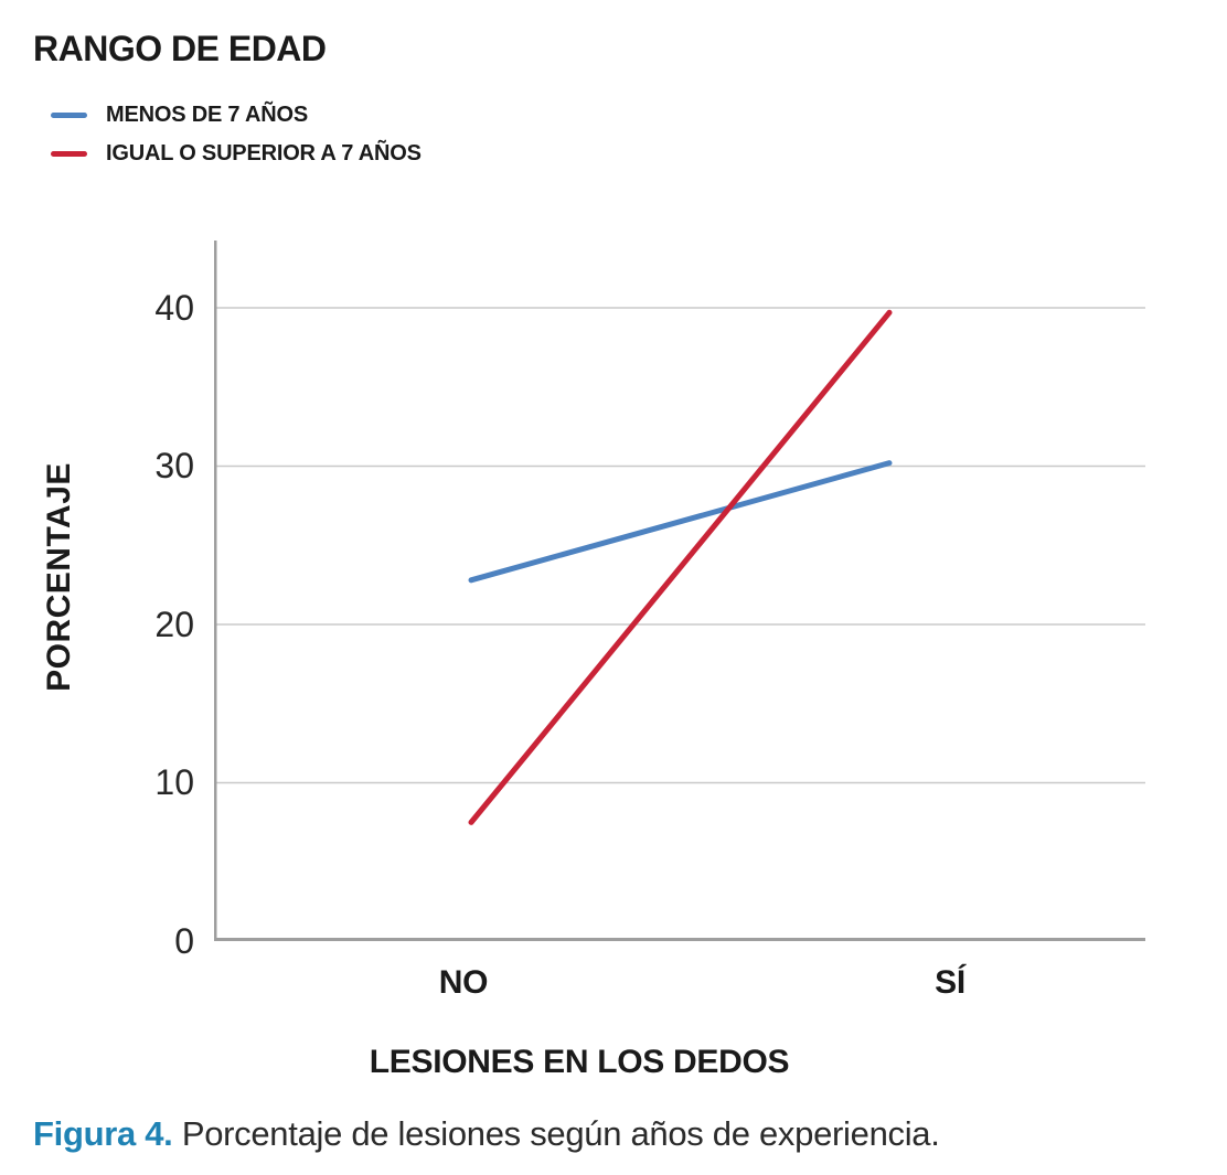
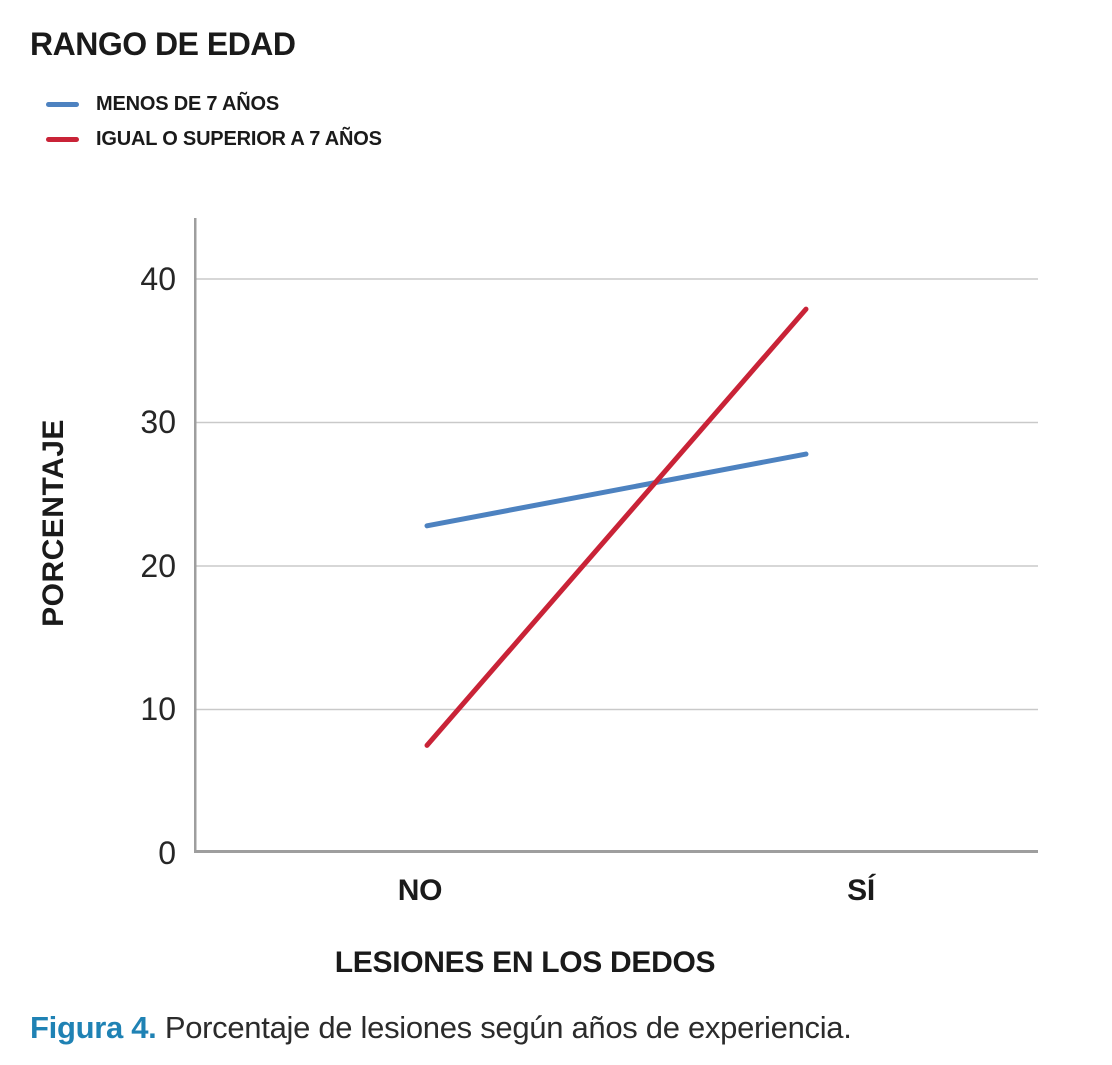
MENOS DE 7 AÑOS/SÍ: 30.2 -> 27.8
IGUAL O SUPERIOR A 7 AÑOS/SÍ: 39.7 -> 37.9
